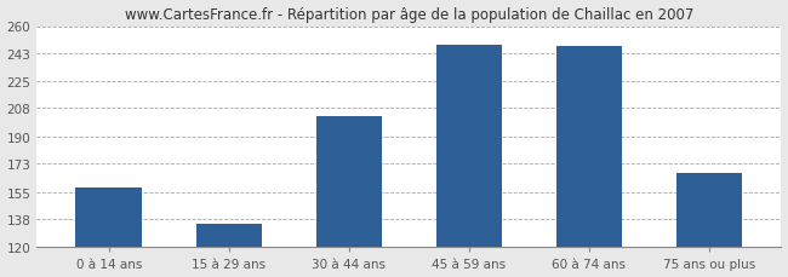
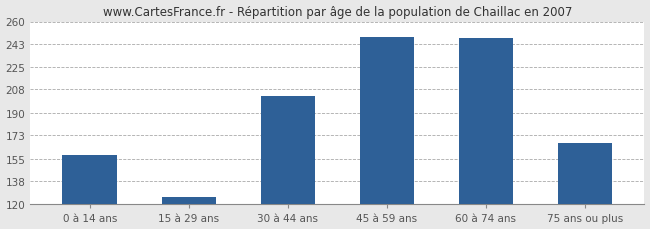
15 à 29 ans: 135 -> 126
